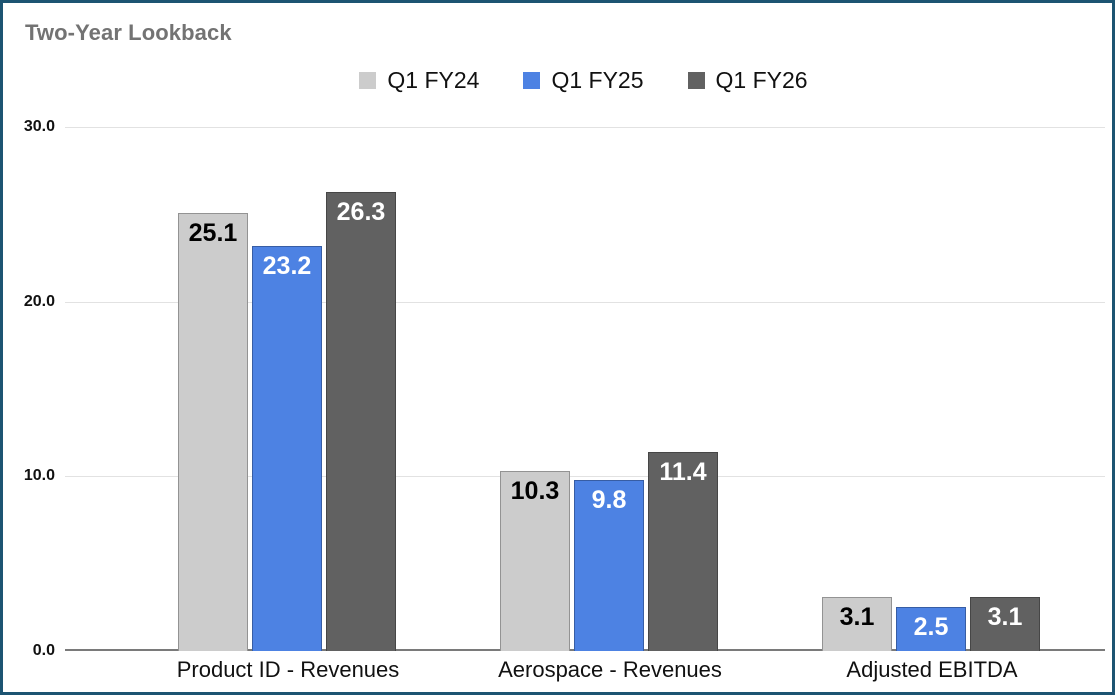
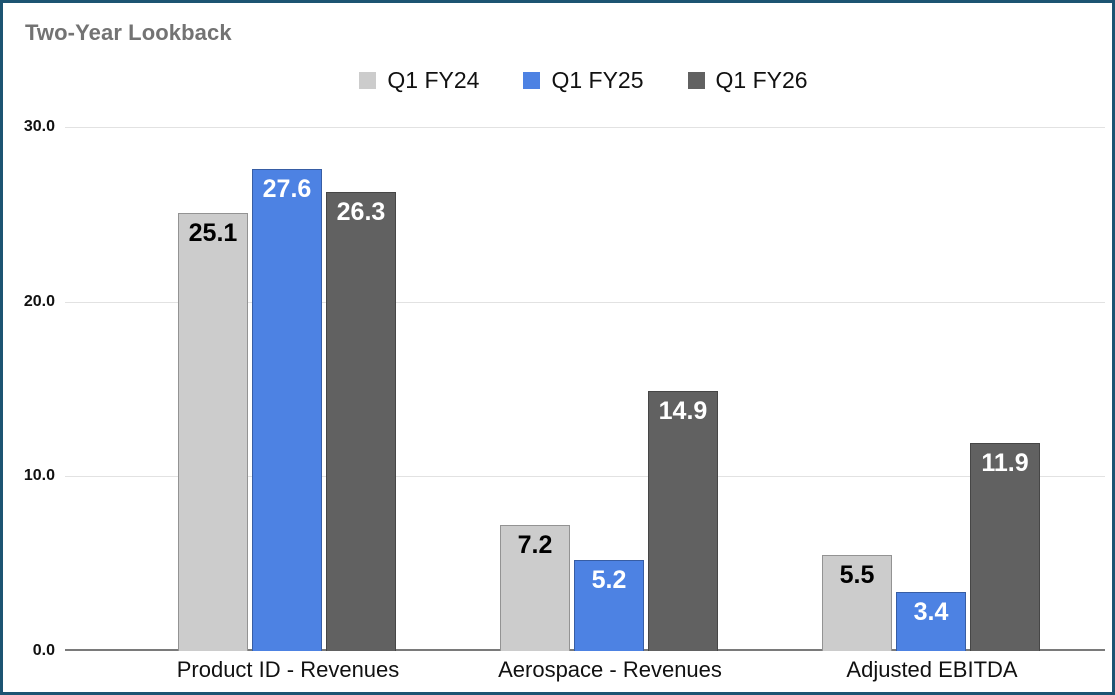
Q1 FY25/Product ID - Revenues: 23.2 -> 27.6
Q1 FY24/Aerospace - Revenues: 10.3 -> 7.2
Q1 FY25/Aerospace - Revenues: 9.8 -> 5.2
Q1 FY26/Aerospace - Revenues: 11.4 -> 14.9
Q1 FY24/Adjusted EBITDA: 3.1 -> 5.5
Q1 FY25/Adjusted EBITDA: 2.5 -> 3.4
Q1 FY26/Adjusted EBITDA: 3.1 -> 11.9
